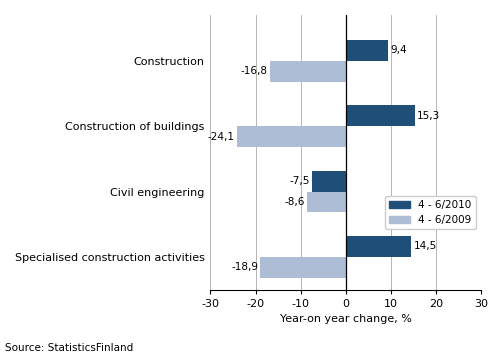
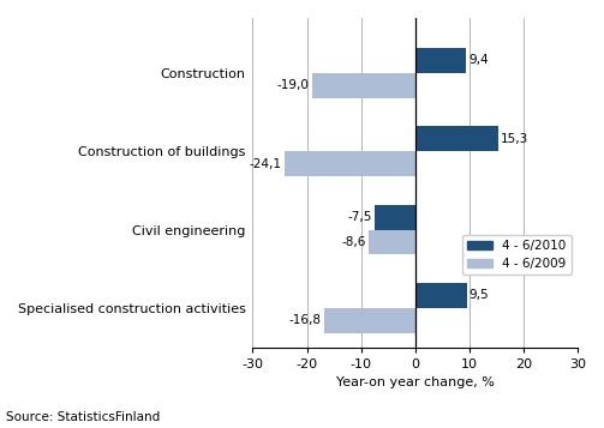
4 - 6/2009/Construction: -16,8 -> -19,0
4 - 6/2010/Specialised construction activities: 14,5 -> 9,5
4 - 6/2009/Specialised construction activities: -18,9 -> -16,8
